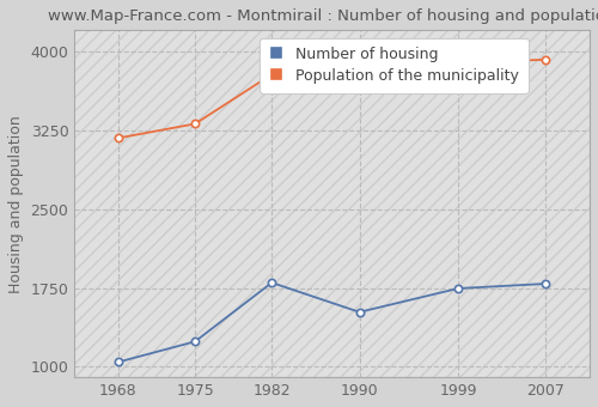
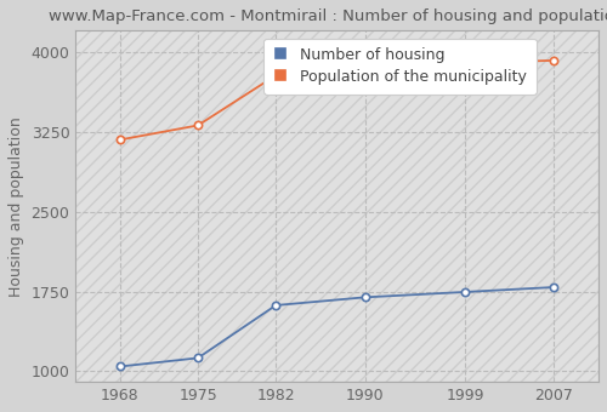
Number of housing/1975: 1240 -> 1120
Number of housing/1982: 1800 -> 1620
Number of housing/1990: 1520 -> 1700
